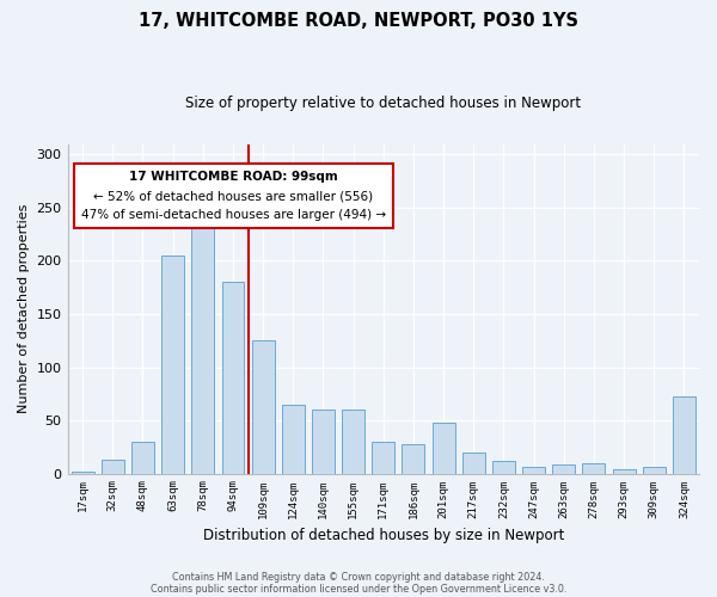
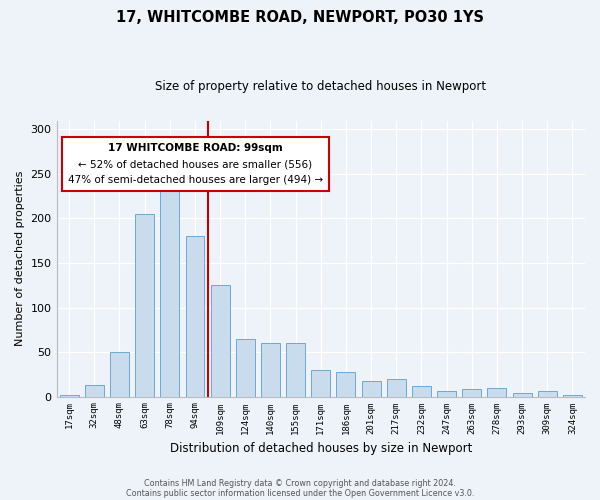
48sqm: 30 -> 50
201sqm: 48 -> 18
324sqm: 72 -> 2
